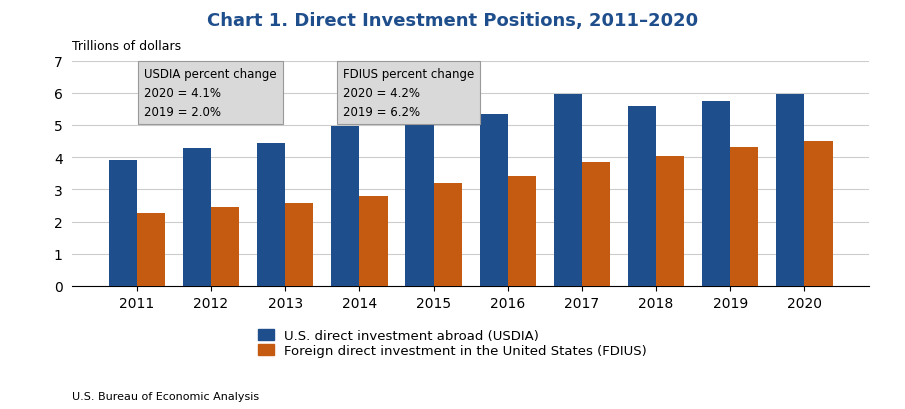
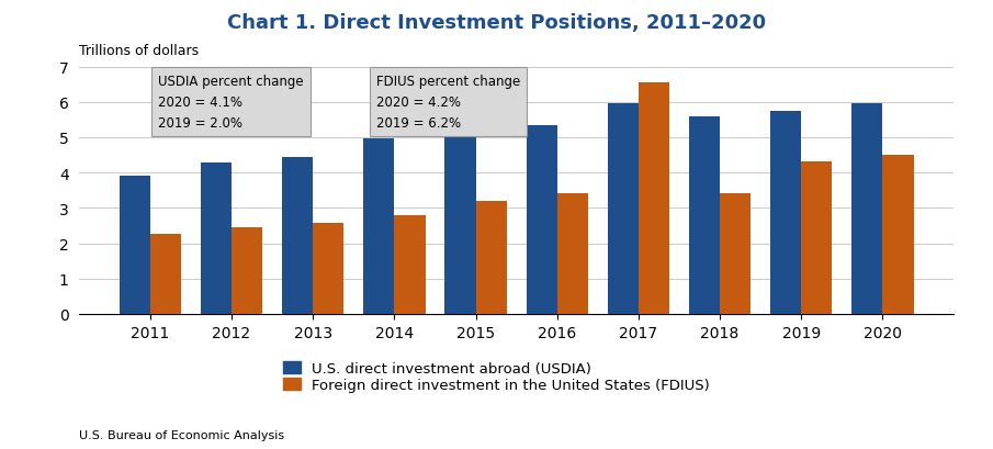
Foreign direct investment in the United States (FDIUS)/2017: 3.84 -> 6.55
Foreign direct investment in the United States (FDIUS)/2018: 4.02 -> 3.40
